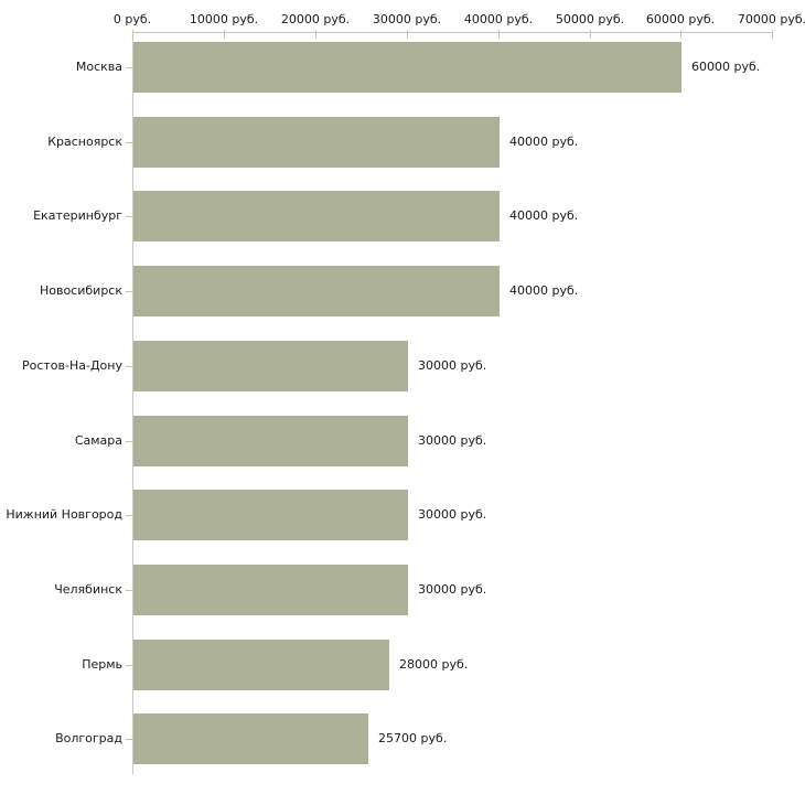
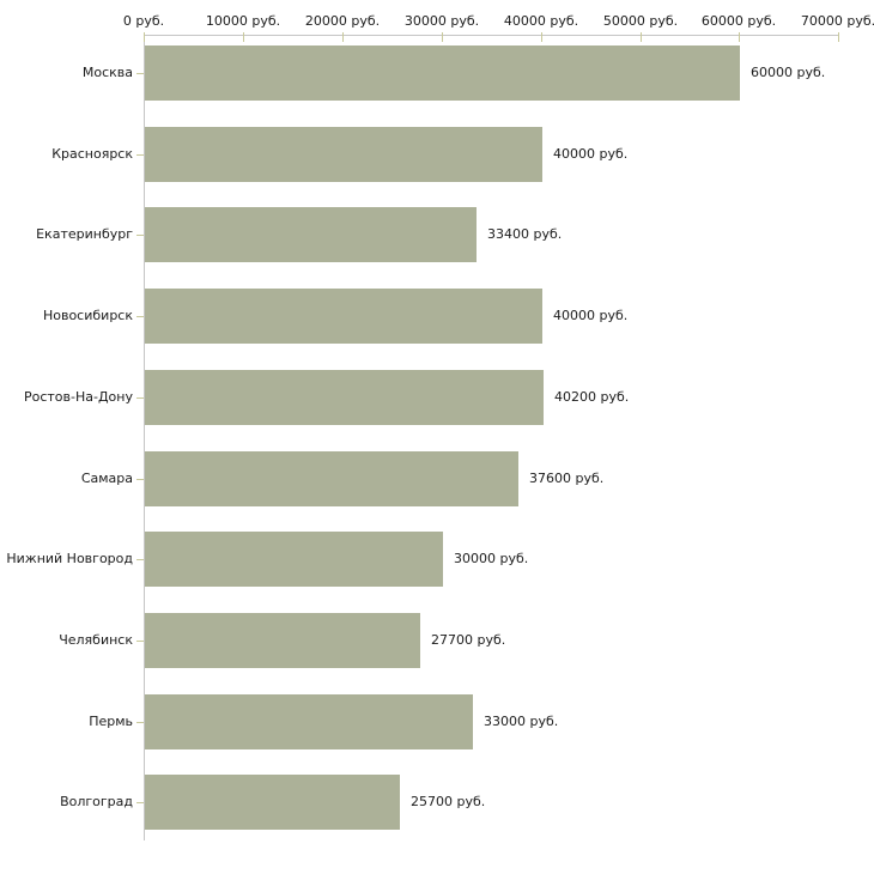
Екатеринбург: 40000 -> 33400
Ростов-На-Дону: 30000 -> 40200
Самара: 30000 -> 37600
Челябинск: 30000 -> 27700
Пермь: 28000 -> 33000
